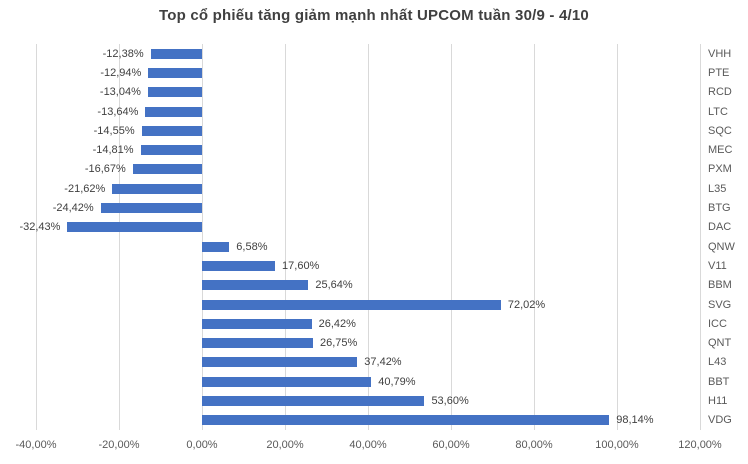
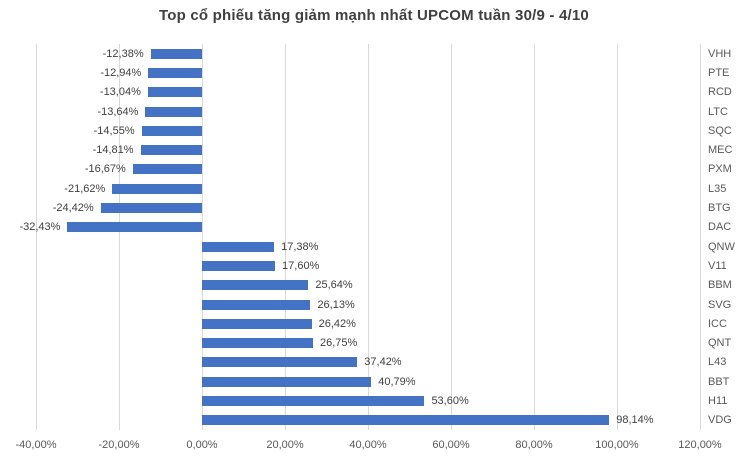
QNW: 6,58% -> 17,38%
SVG: 72,02% -> 26,13%
